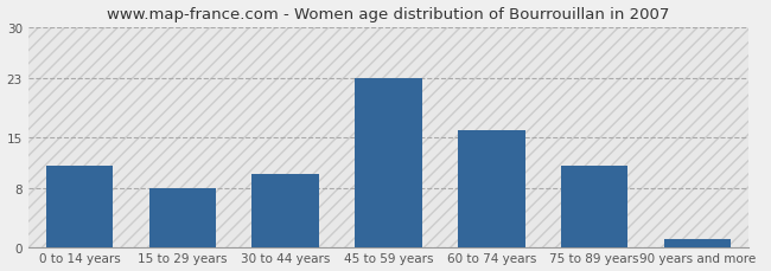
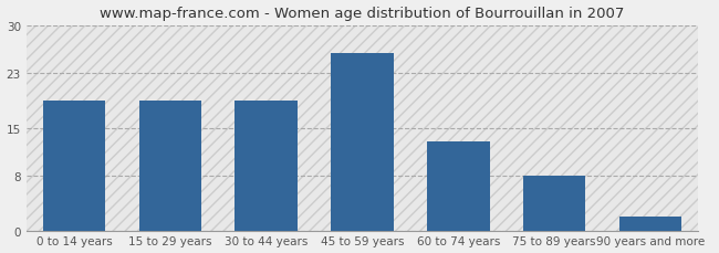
0 to 14 years: 11 -> 19
15 to 29 years: 8 -> 19
30 to 44 years: 10 -> 19
45 to 59 years: 23 -> 26
60 to 74 years: 16 -> 13
75 to 89 years: 11 -> 8
90 years and more: 1 -> 2
